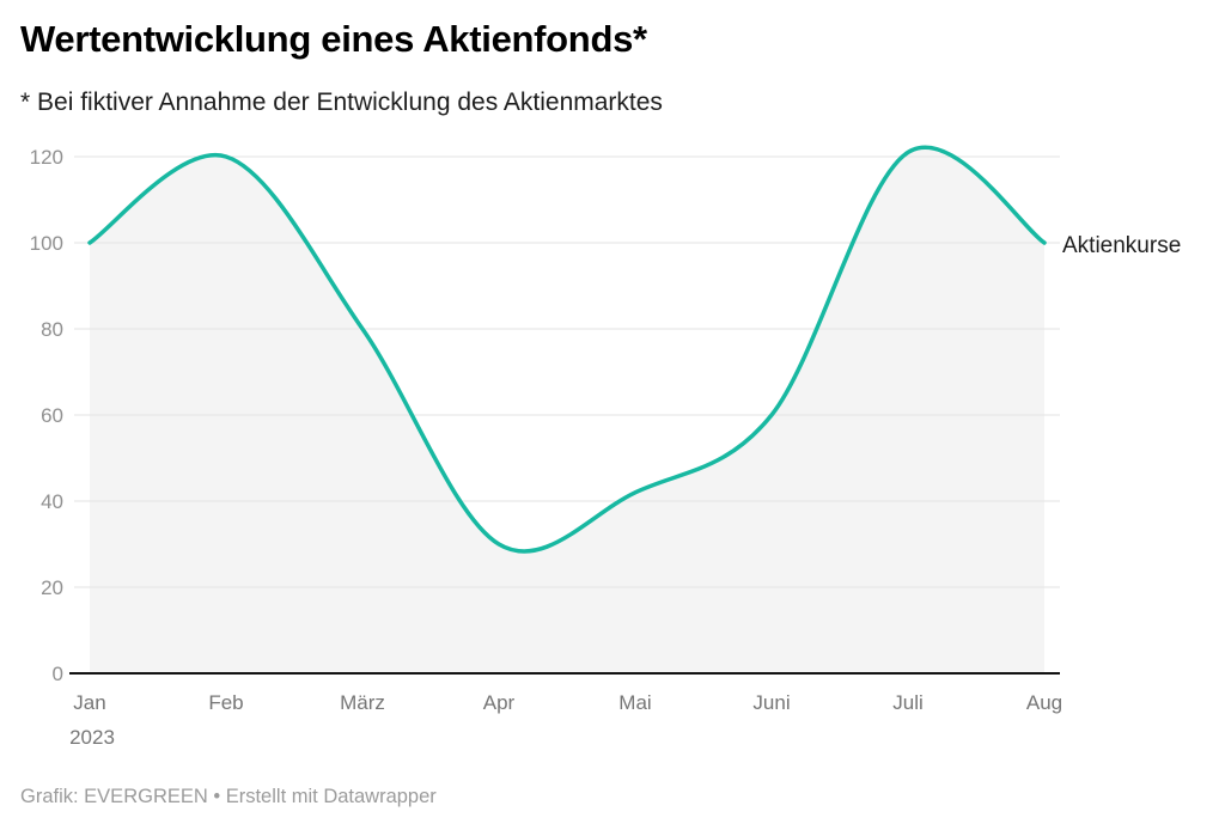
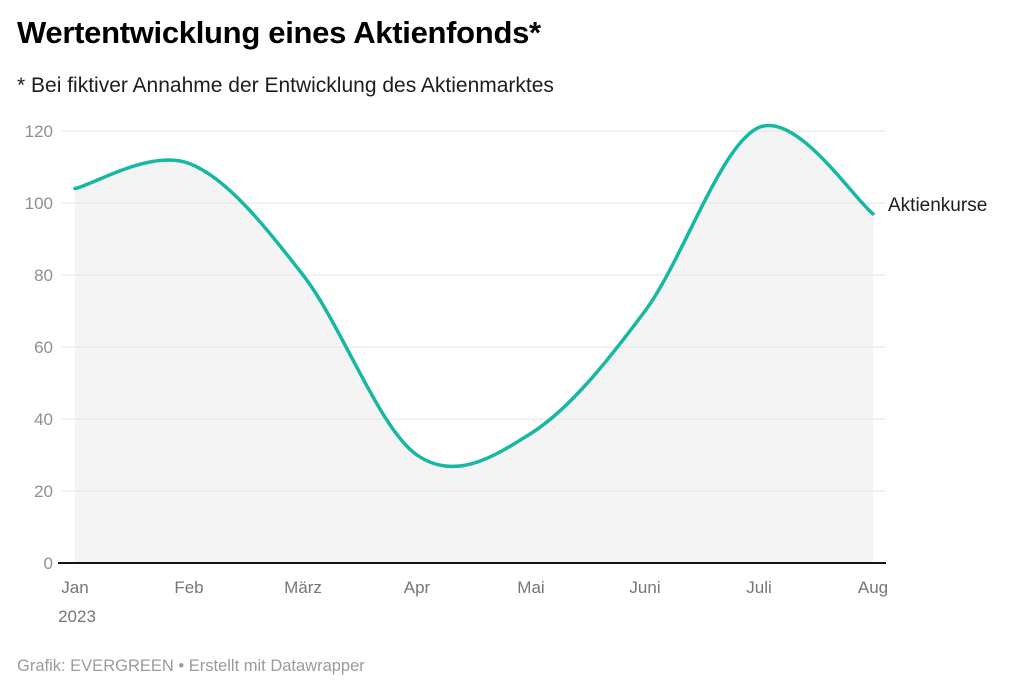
Jan 2023: 100 -> 104
Feb: 120 -> 111
Mai: 42 -> 36
Juni: 60 -> 70
Aug: 100 -> 97
